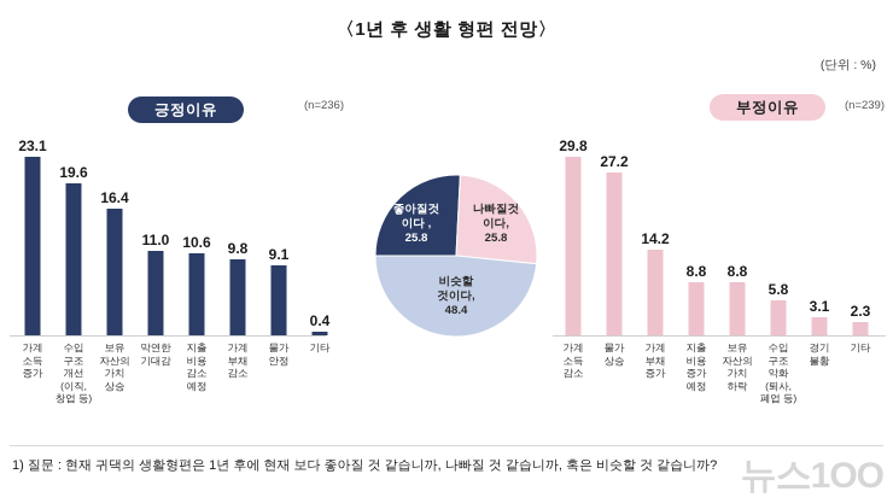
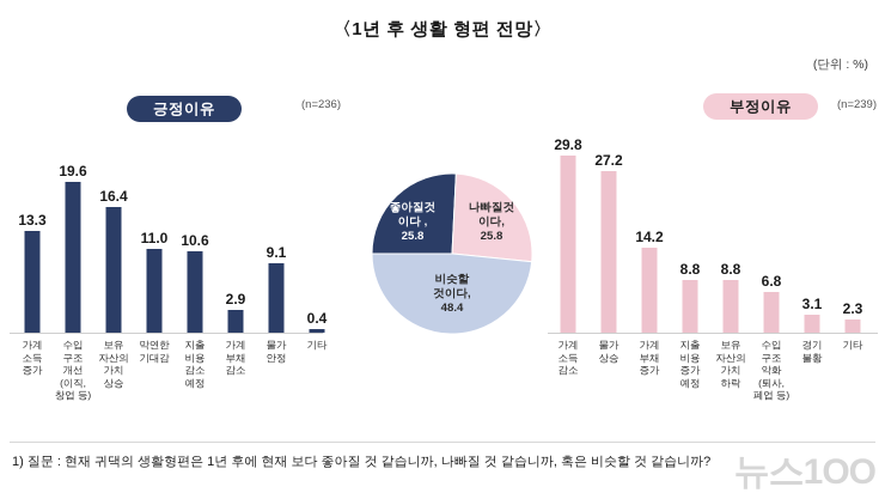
긍정이유/가계 소득 증가: 23.1 -> 13.3
긍정이유/가계 부채 감소: 9.8 -> 2.9
부정이유/수입 구조 악화 (퇴사, 폐업 등): 5.8 -> 6.8
